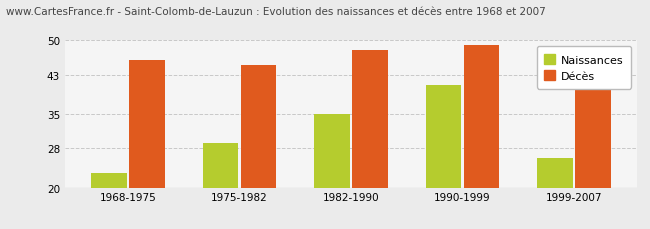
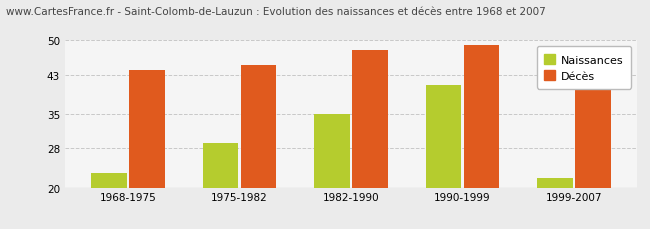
Décès/1968-1975: 46 -> 44
Naissances/1999-2007: 26 -> 22
